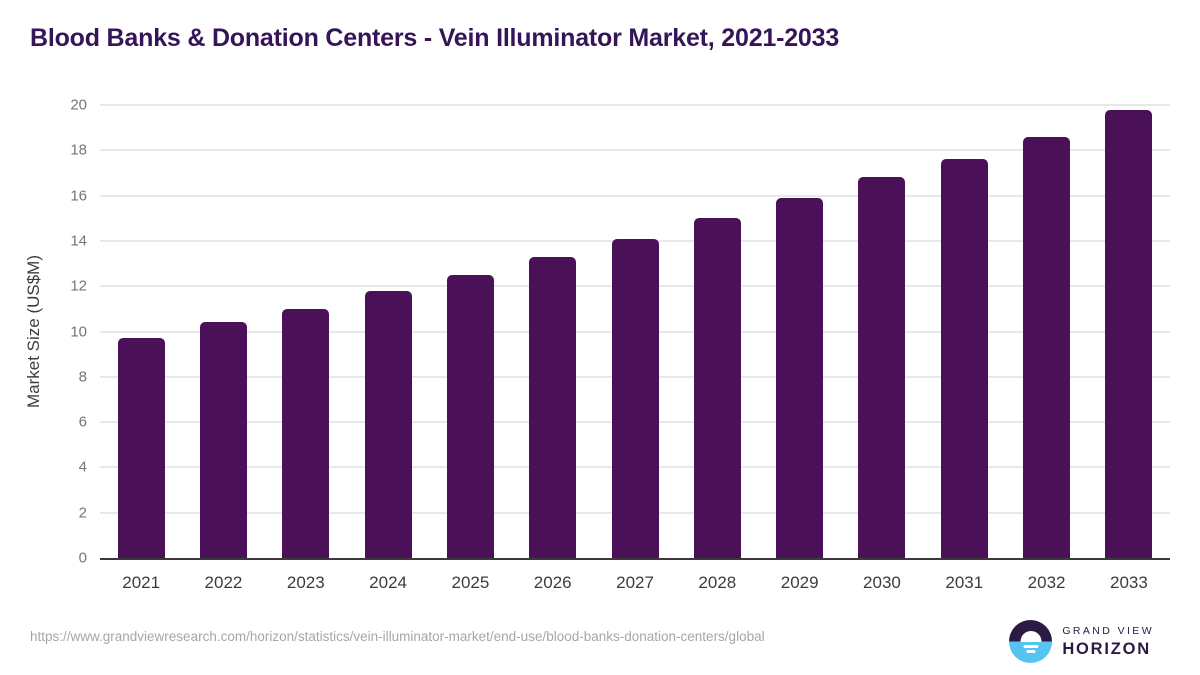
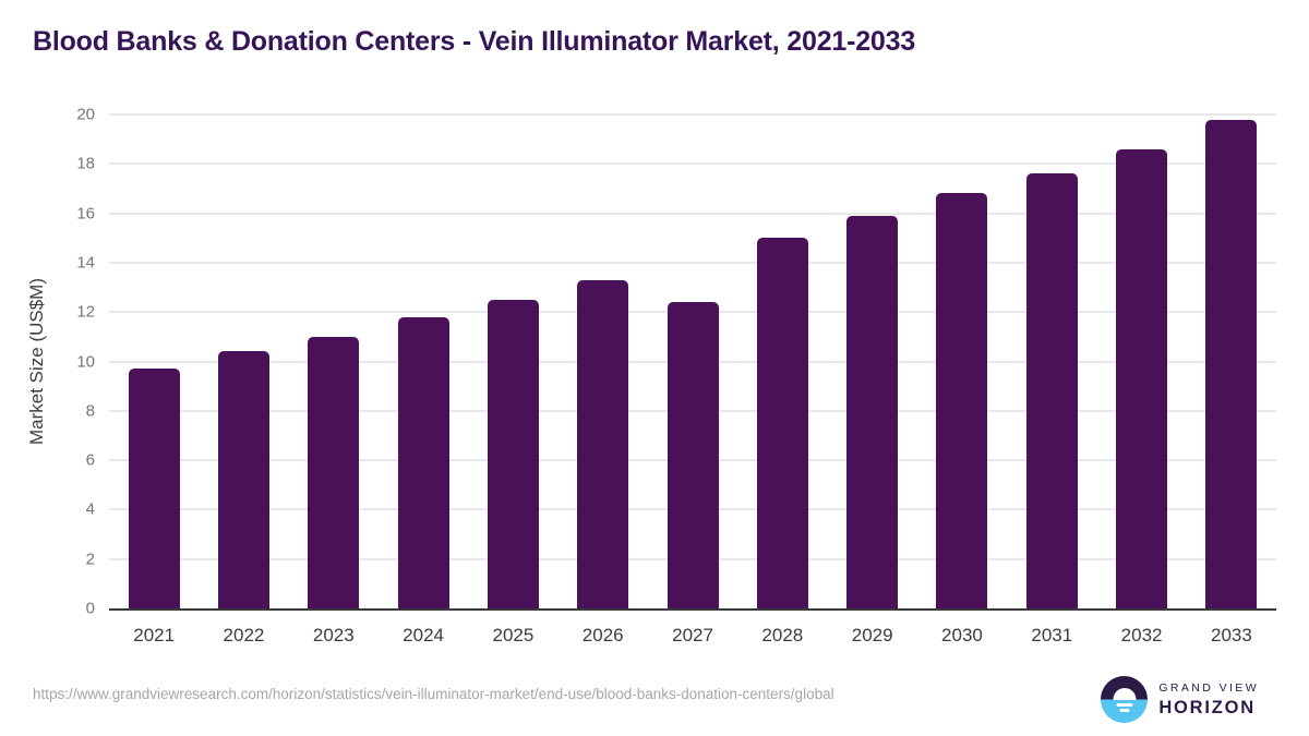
2027: 14.1 -> 12.4
